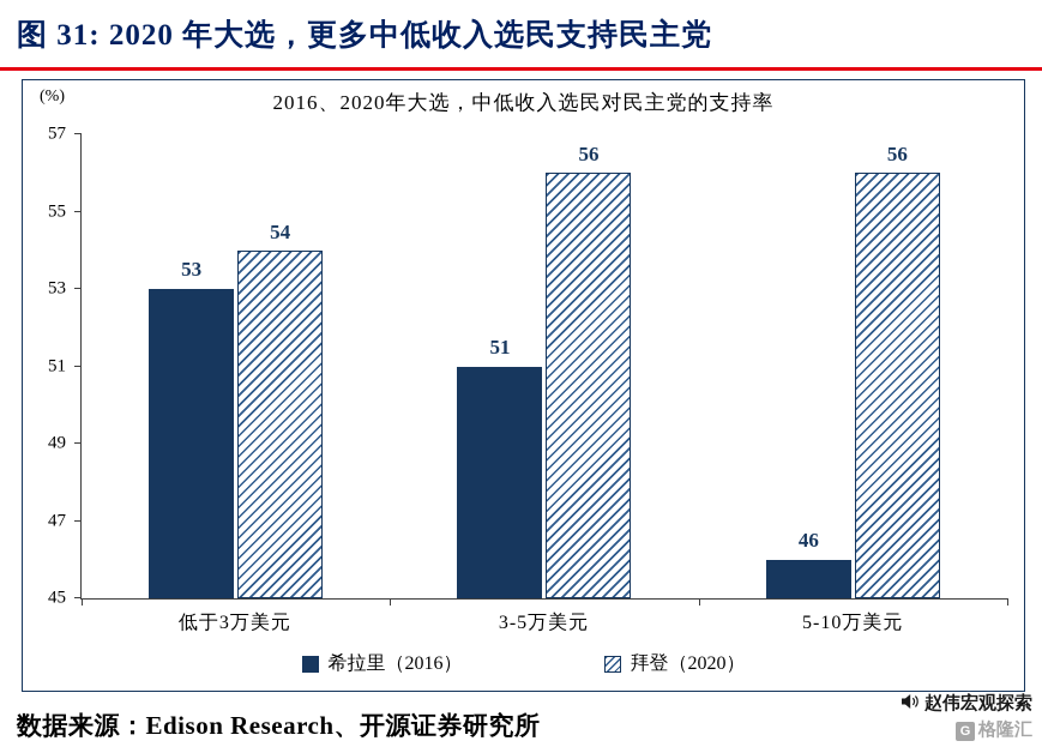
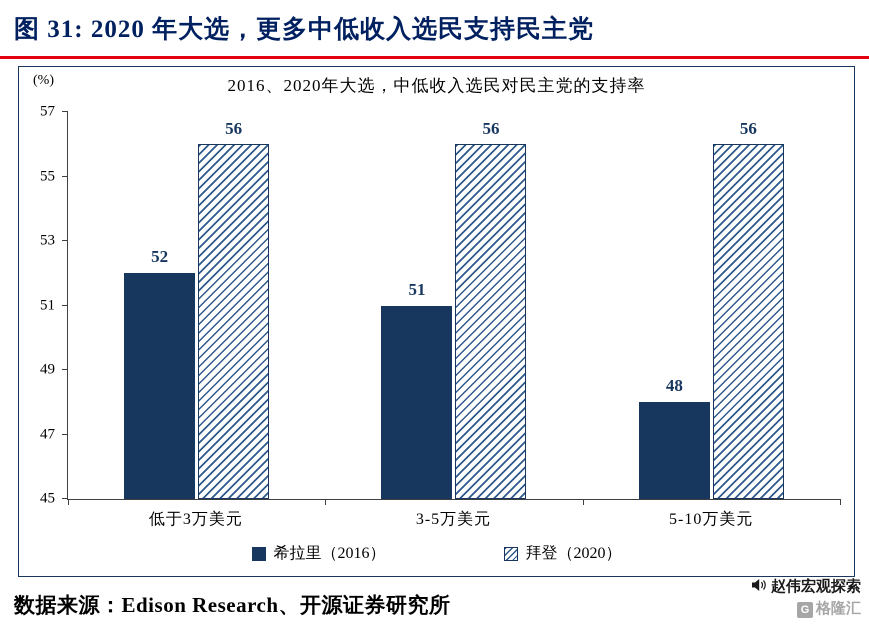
希拉里（2016）/低于3万美元: 53 -> 52
拜登（2020）/低于3万美元: 54 -> 56
希拉里（2016）/5-10万美元: 46 -> 48
